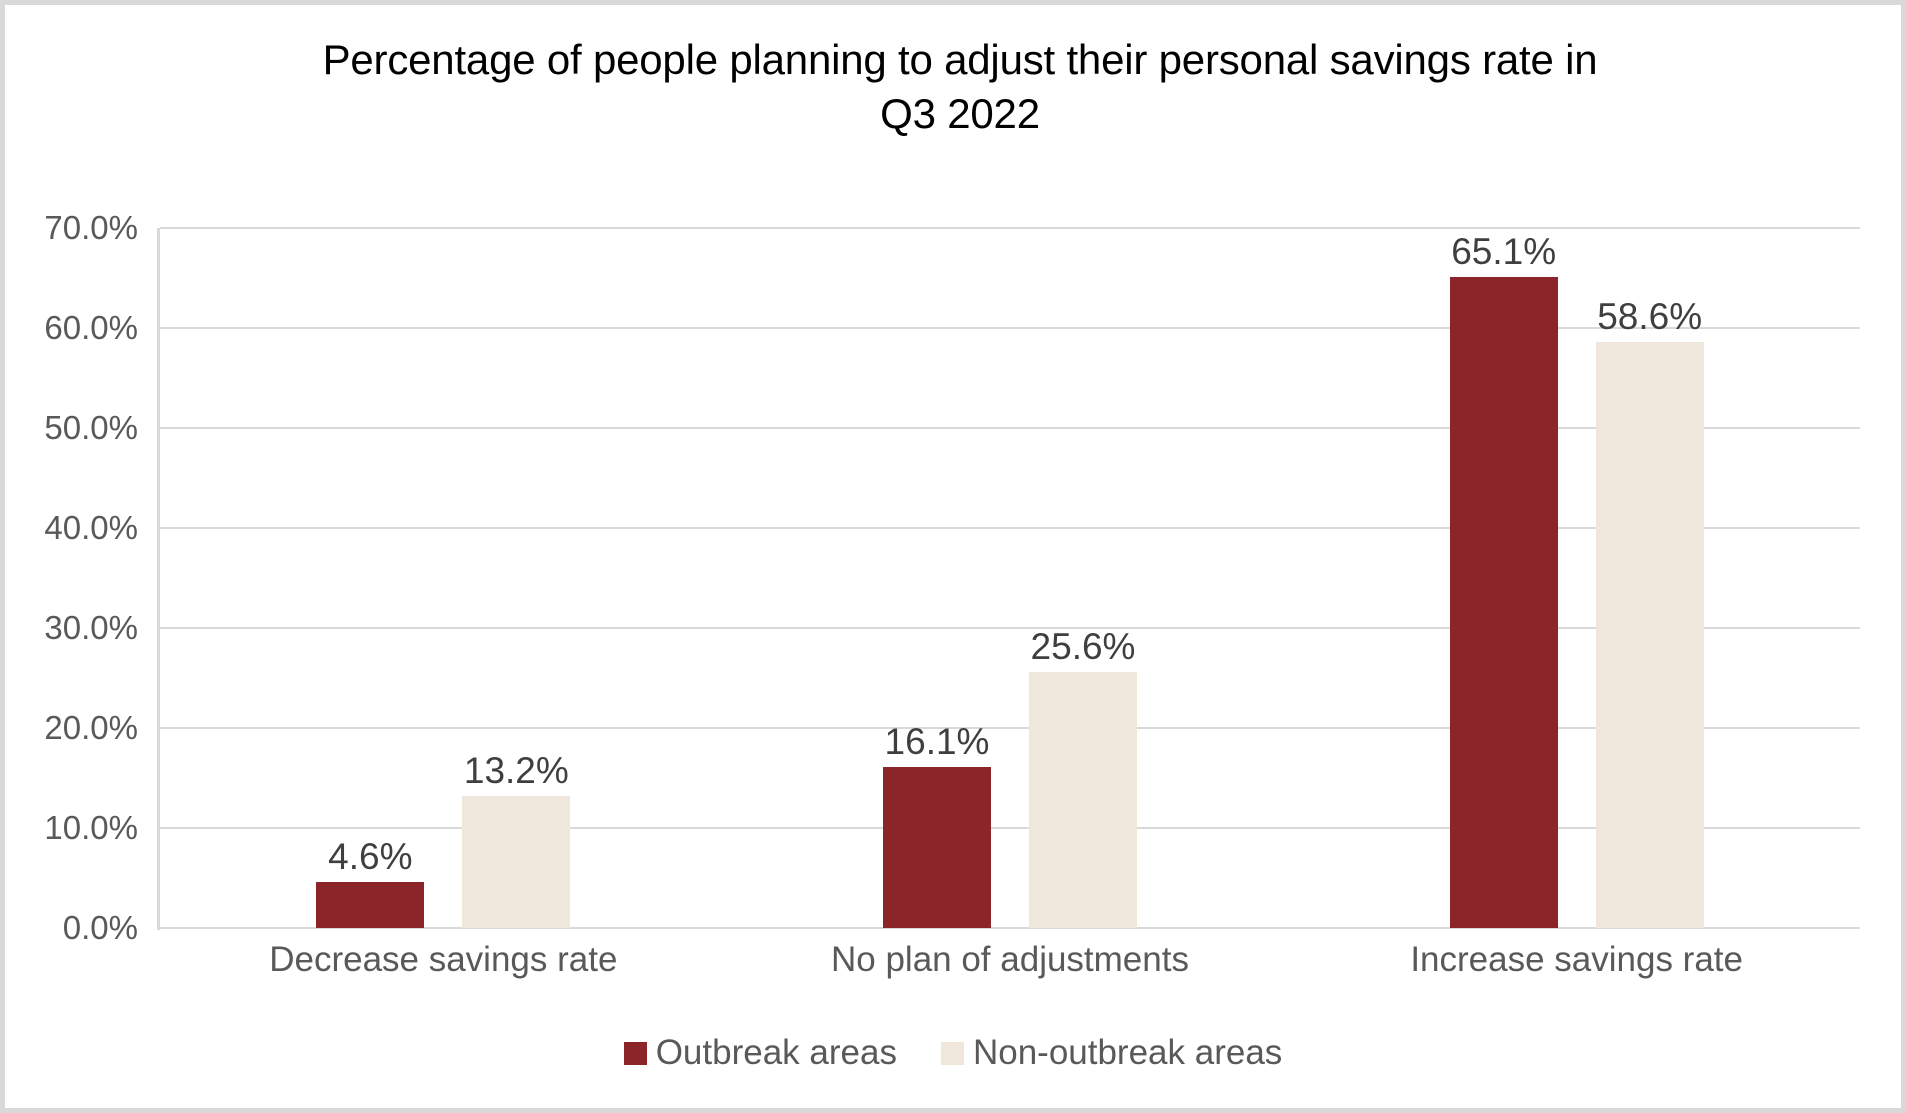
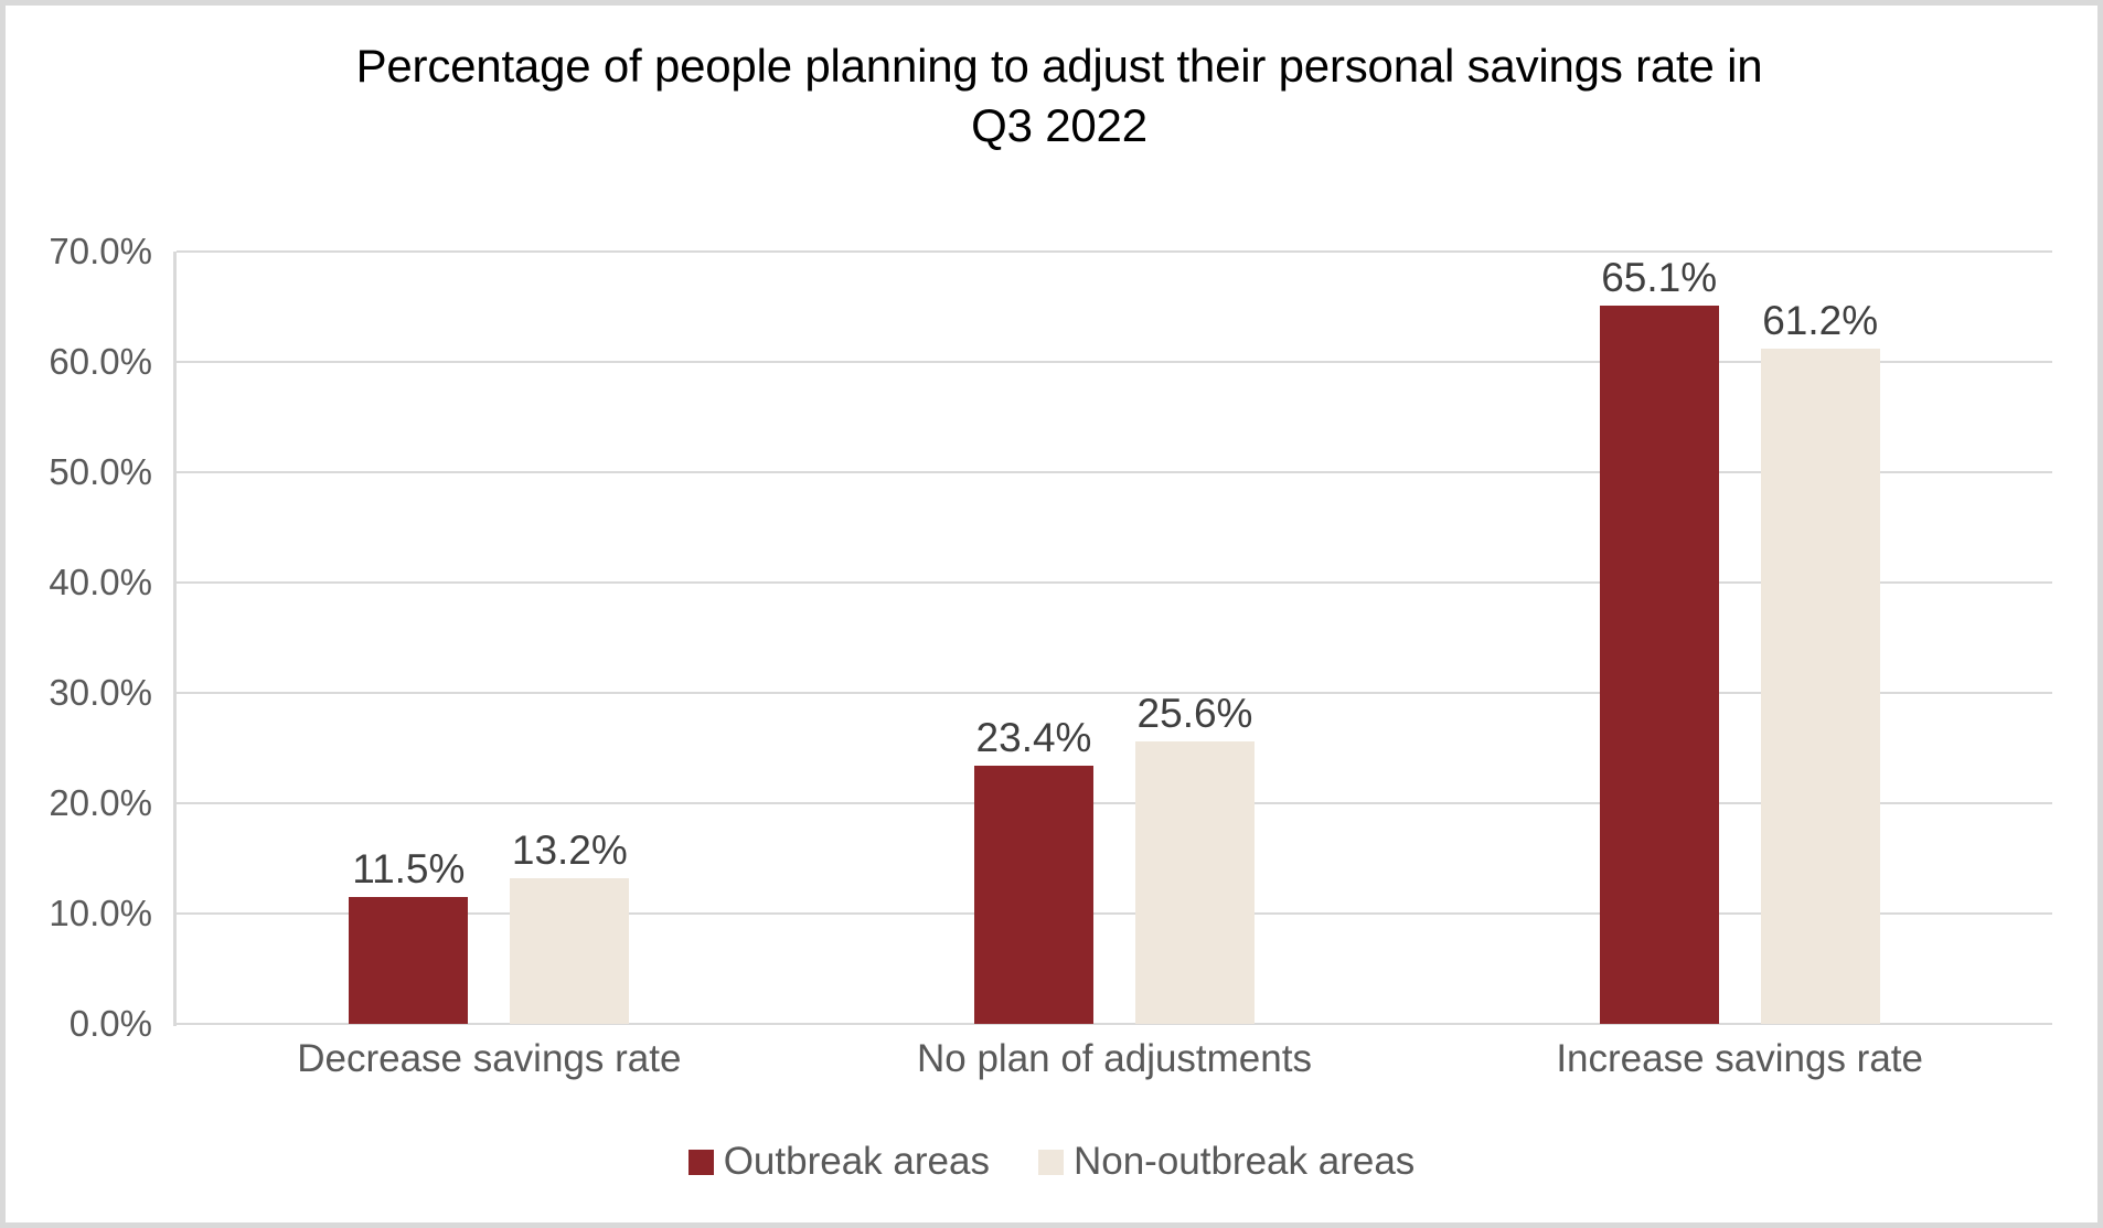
Outbreak areas/Decrease savings rate: 4.6% -> 11.5%
Outbreak areas/No plan of adjustments: 16.1% -> 23.4%
Non-outbreak areas/Increase savings rate: 58.6% -> 61.2%
